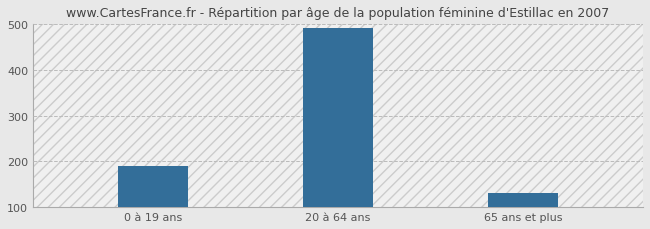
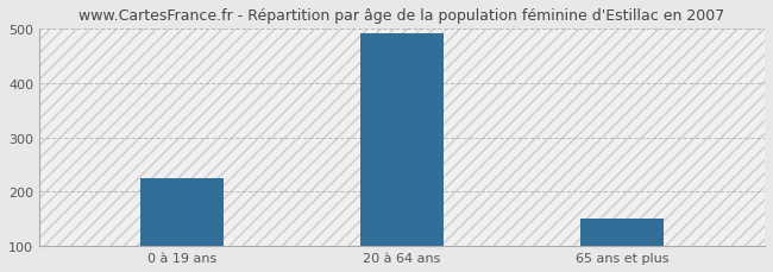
0 à 19 ans: 190 -> 225
65 ans et plus: 132 -> 150
